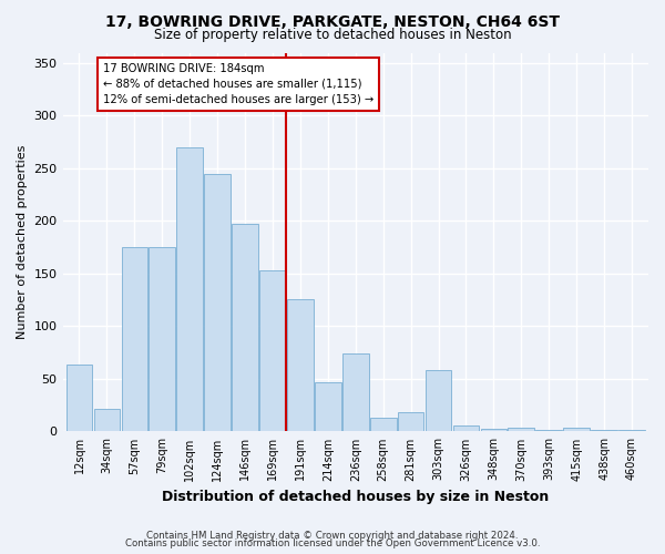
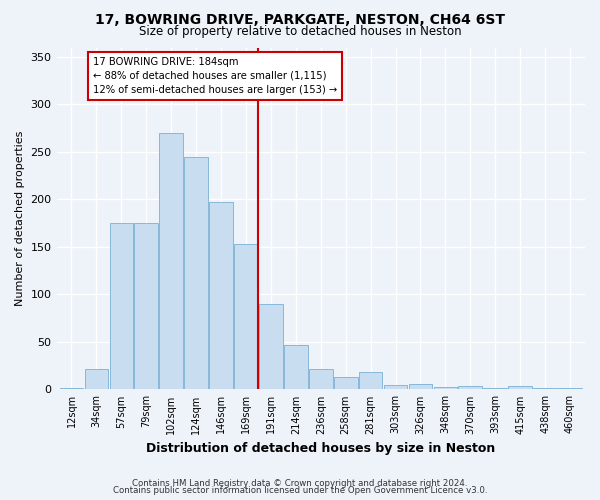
12sqm: 64 -> 2
191sqm: 126 -> 90
236sqm: 74 -> 22
303sqm: 58 -> 5
